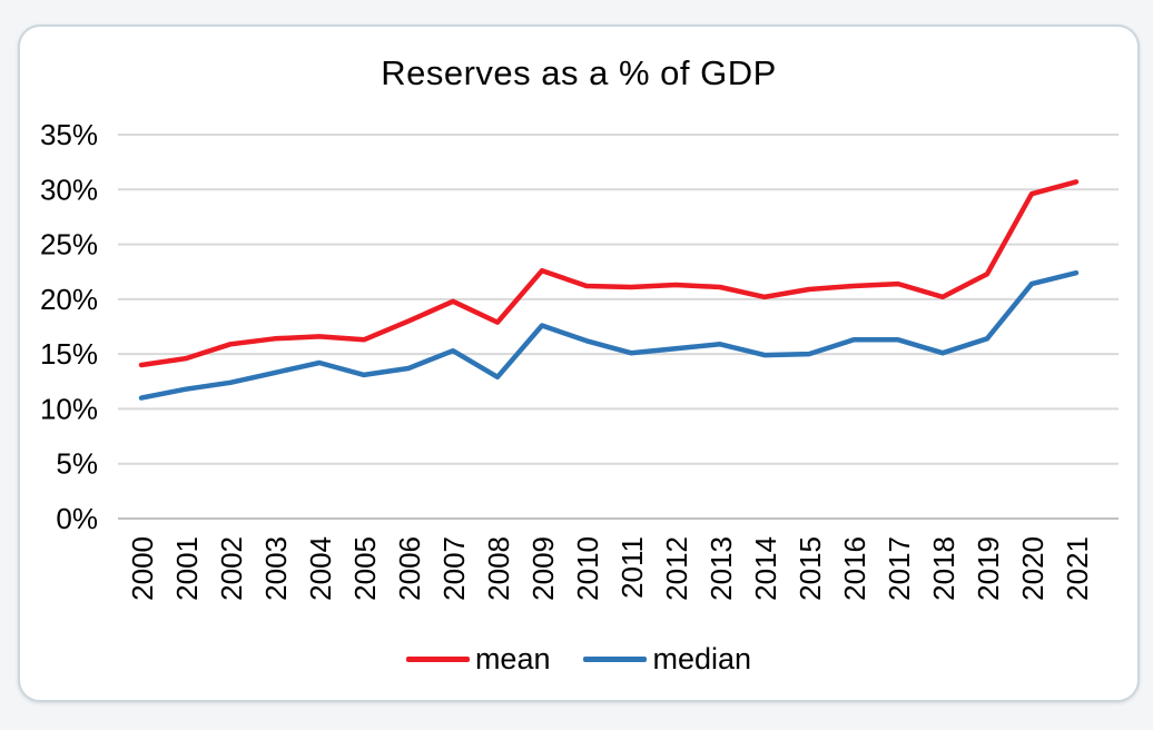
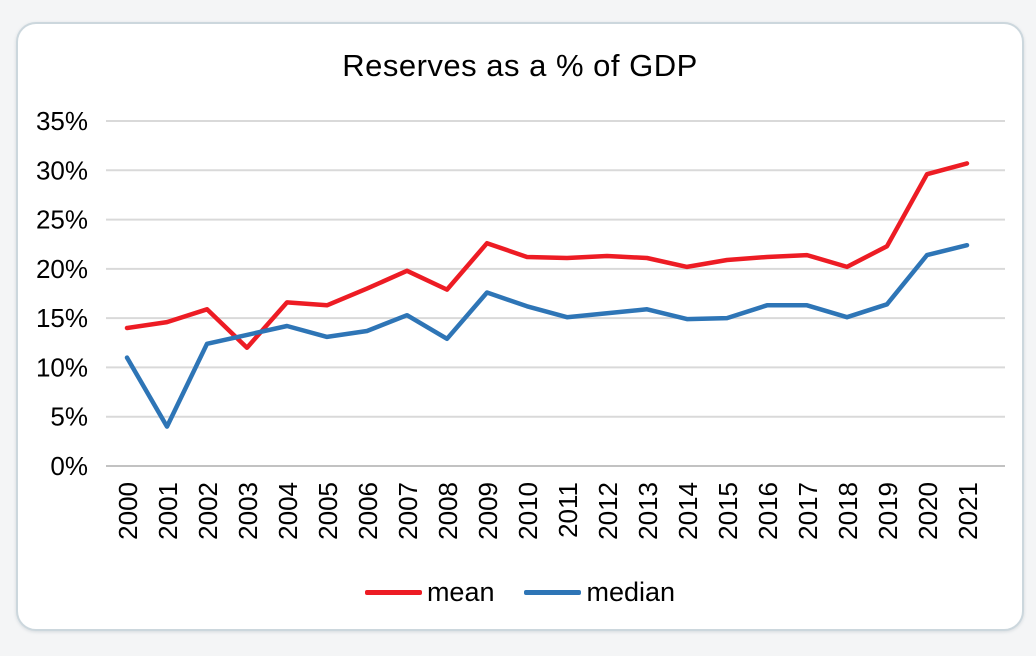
median/2001: 12% -> 4%
mean/2003: 16% -> 12%
